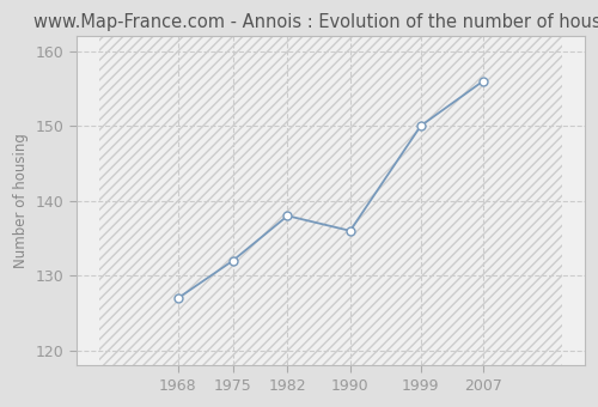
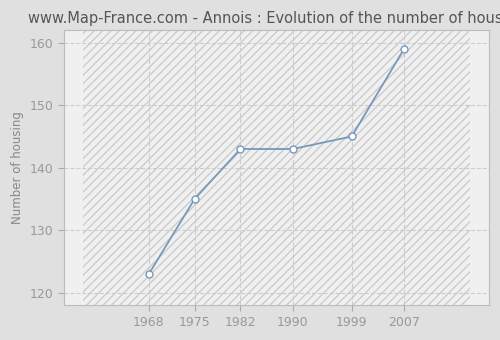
1968: 127 -> 123
1975: 132 -> 135
1982: 138 -> 143
1990: 136 -> 143
1999: 150 -> 145
2007: 156 -> 159
